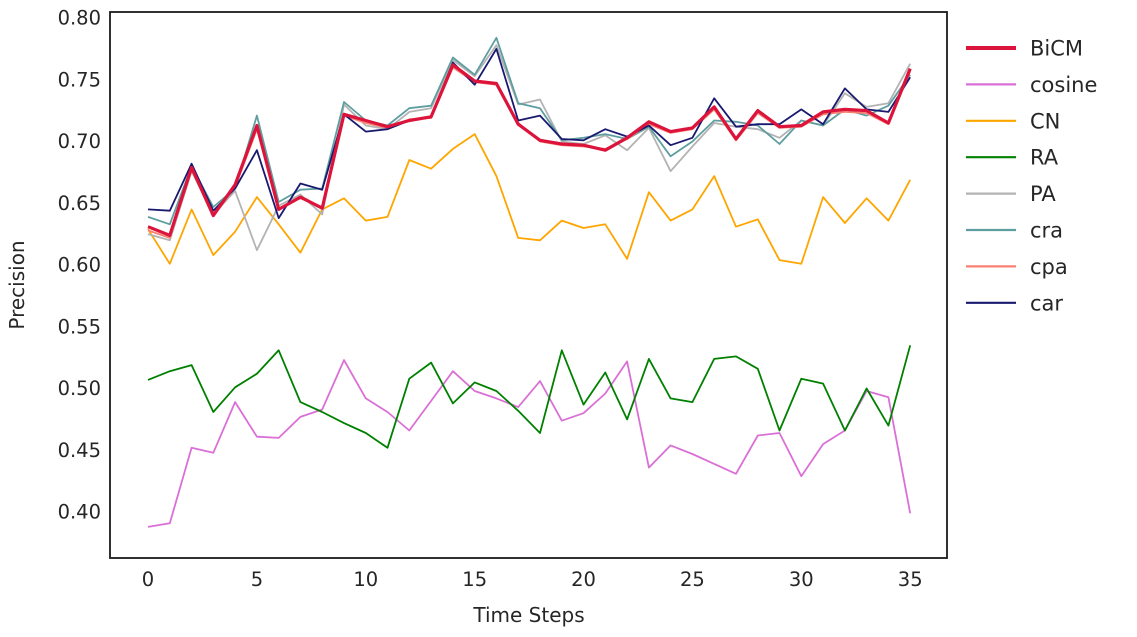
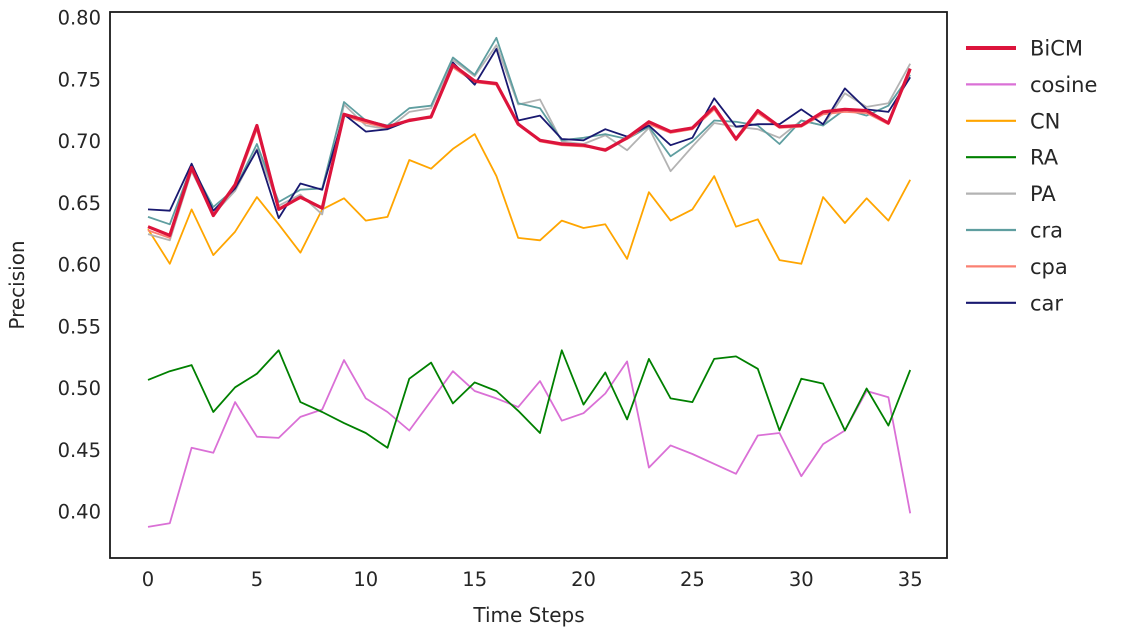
PA/5: 0.612 -> 0.694
cra/5: 0.721 -> 0.698
RA/35: 0.535 -> 0.515
